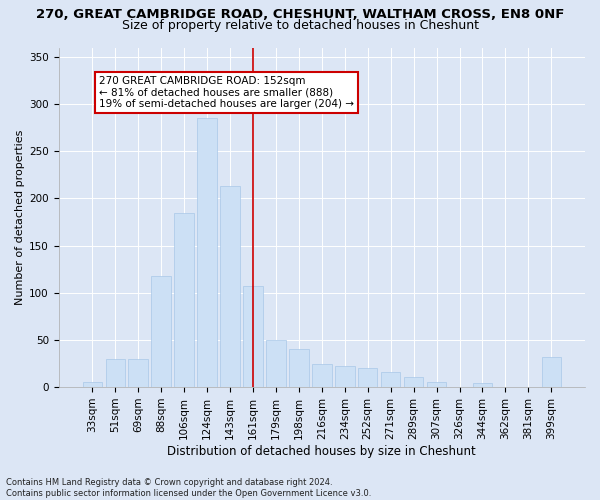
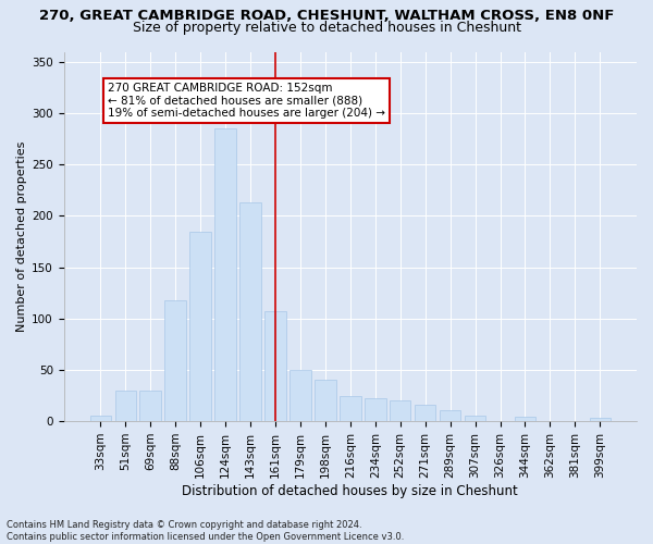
399sqm: 32 -> 3
